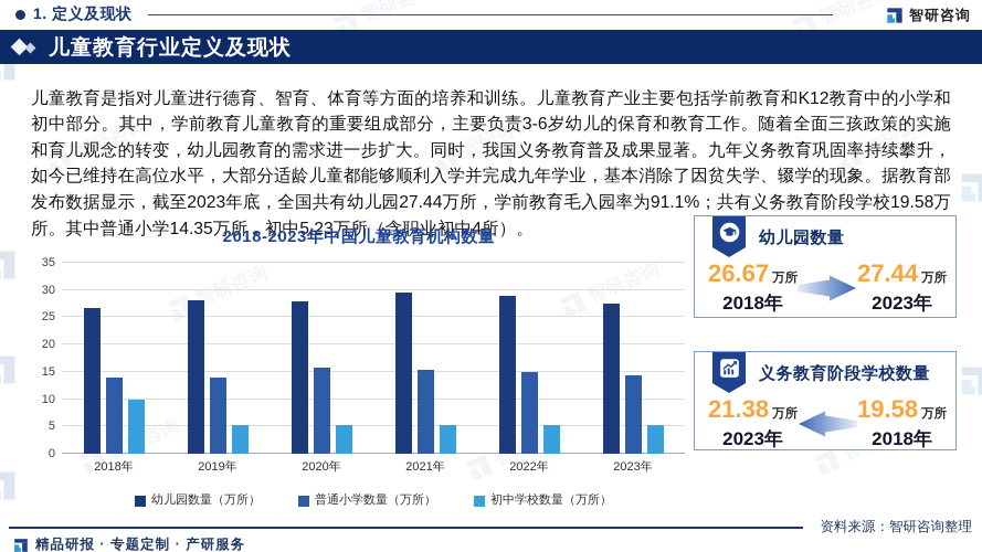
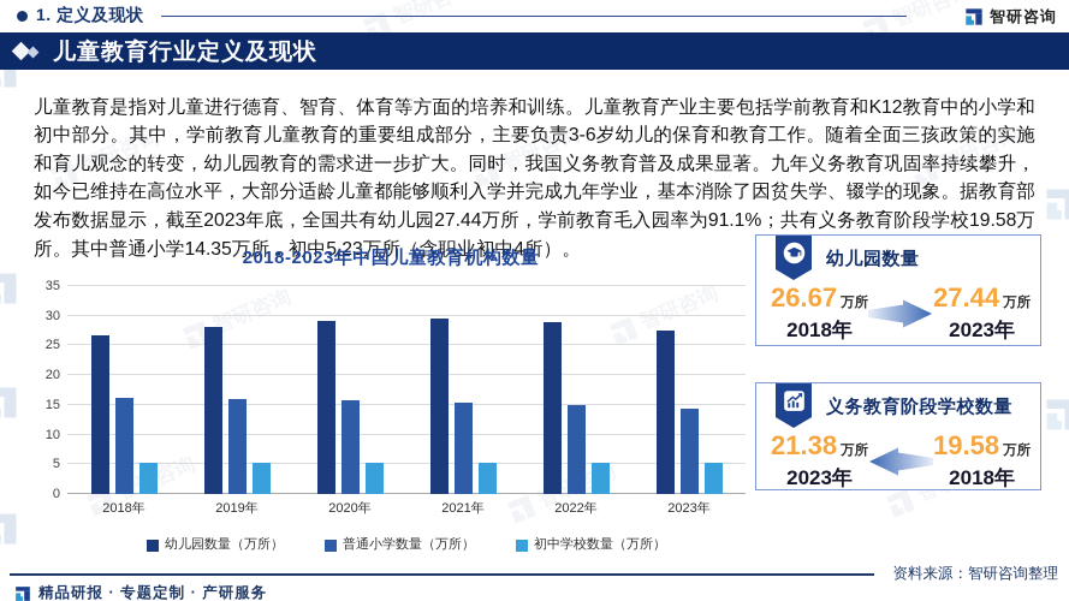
普通小学数量（万所）/2018年: 14 -> 16
初中学校数量（万所）/2018年: 10 -> 5
普通小学数量（万所）/2019年: 14 -> 16
幼儿园数量（万所）/2020年: 28 -> 29
